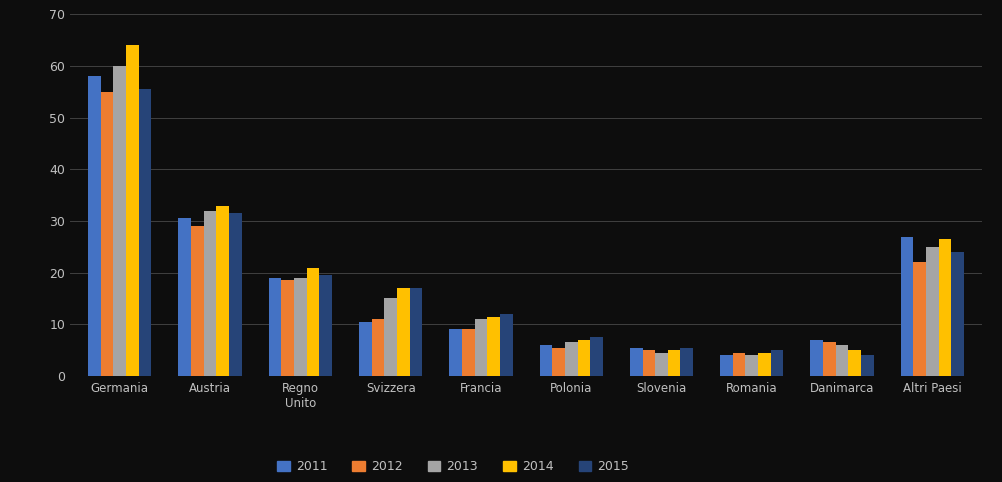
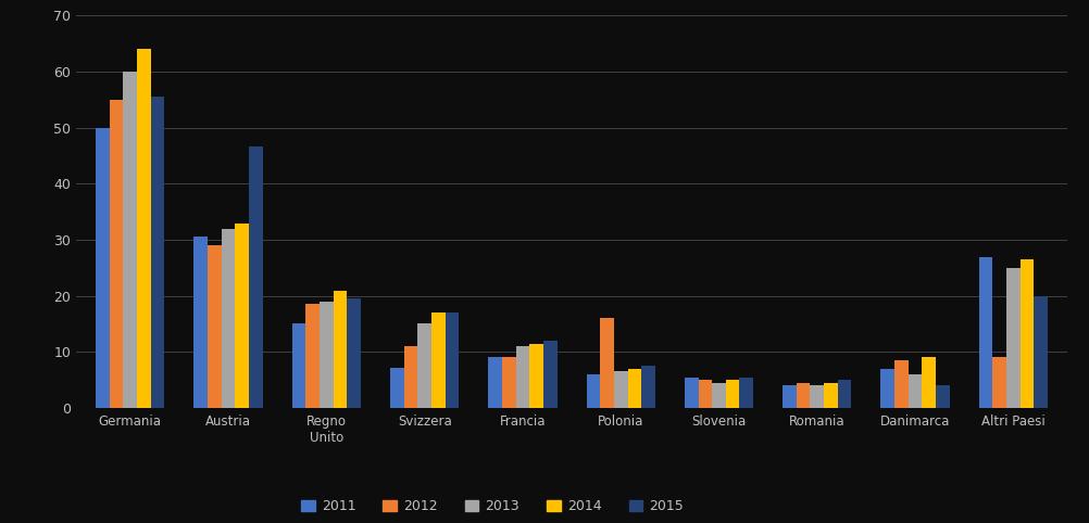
2011/Germania: 58.0 -> 50.0
2015/Austria: 31.5 -> 46.6
2011/Regno Unito: 19.0 -> 15.0
2011/Svizzera: 10.5 -> 7.2
2012/Polonia: 5.5 -> 16.0
2012/Danimarca: 6.5 -> 8.6
2014/Danimarca: 5.0 -> 9.0
2012/Altri Paesi: 22.0 -> 9.0
2015/Altri Paesi: 24.0 -> 20.0
